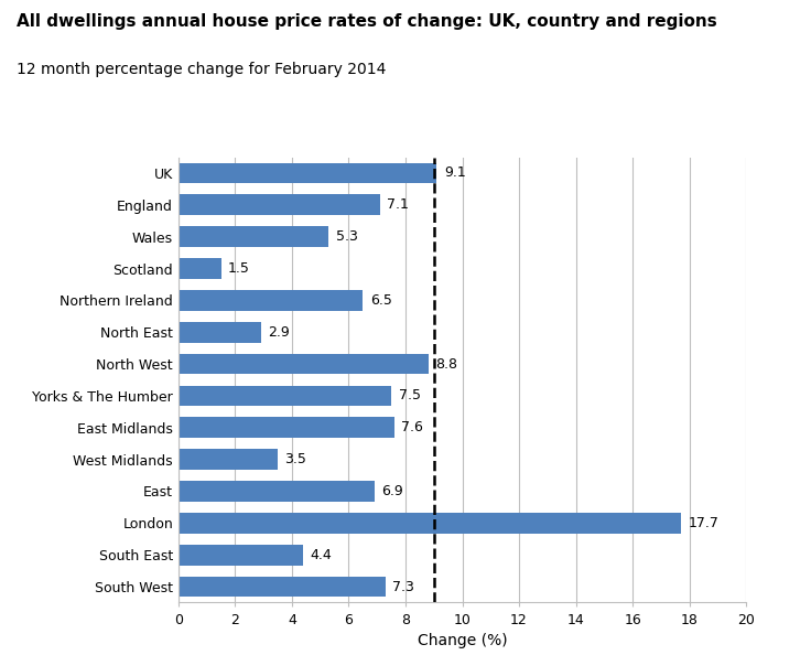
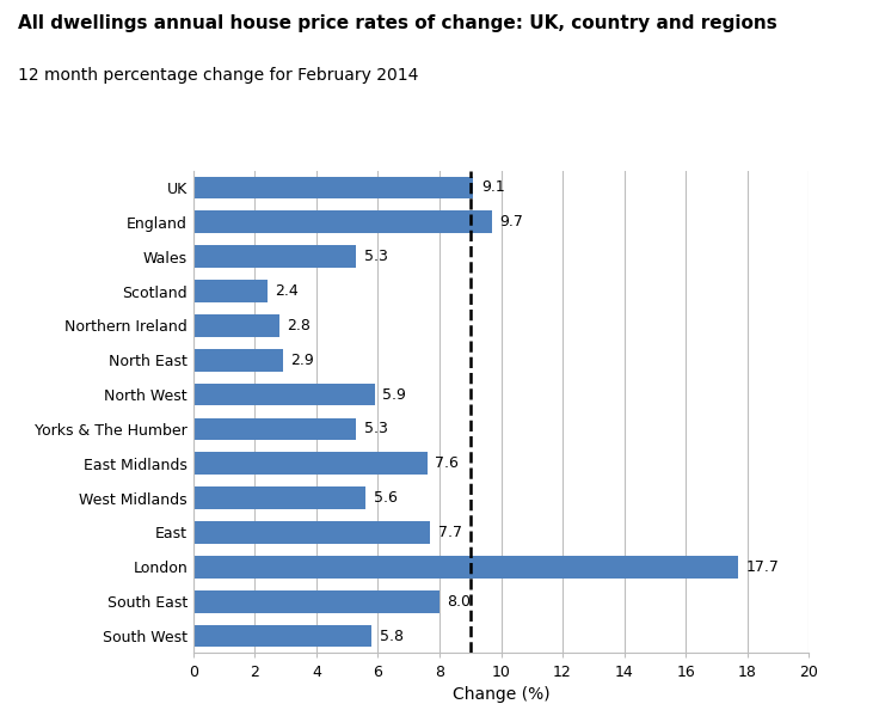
England: 7.1 -> 9.7
Scotland: 1.5 -> 2.4
Northern Ireland: 6.5 -> 2.8
North West: 8.8 -> 5.9
Yorks & The Humber: 7.5 -> 5.3
West Midlands: 3.5 -> 5.6
East: 6.9 -> 7.7
South East: 4.4 -> 8.0
South West: 7.3 -> 5.8
